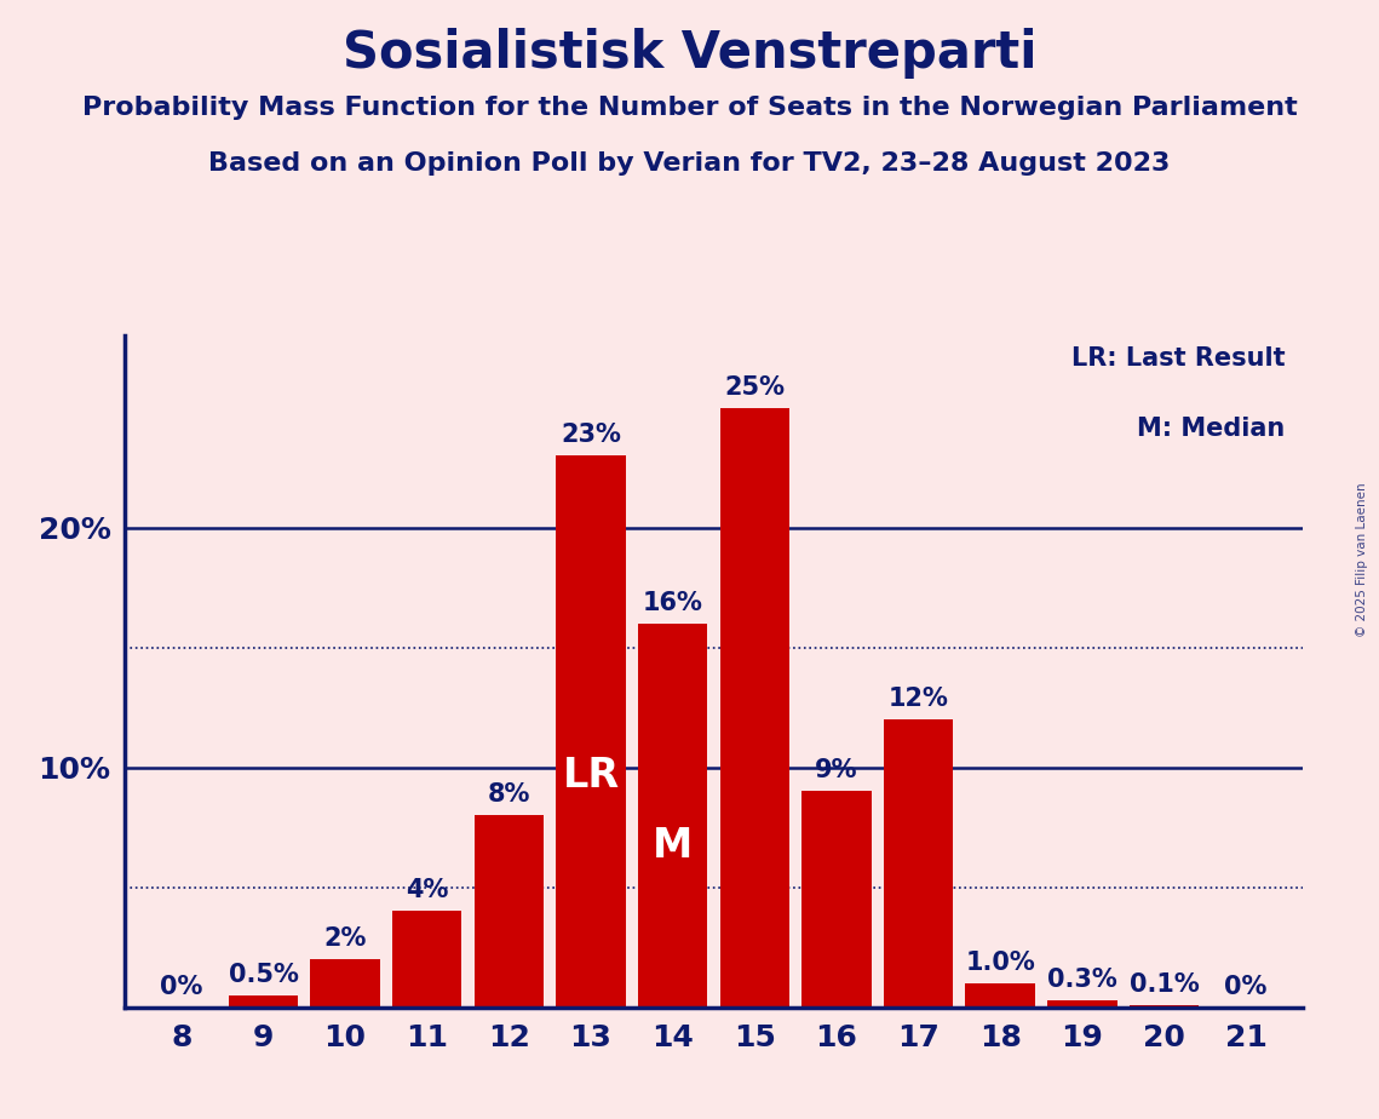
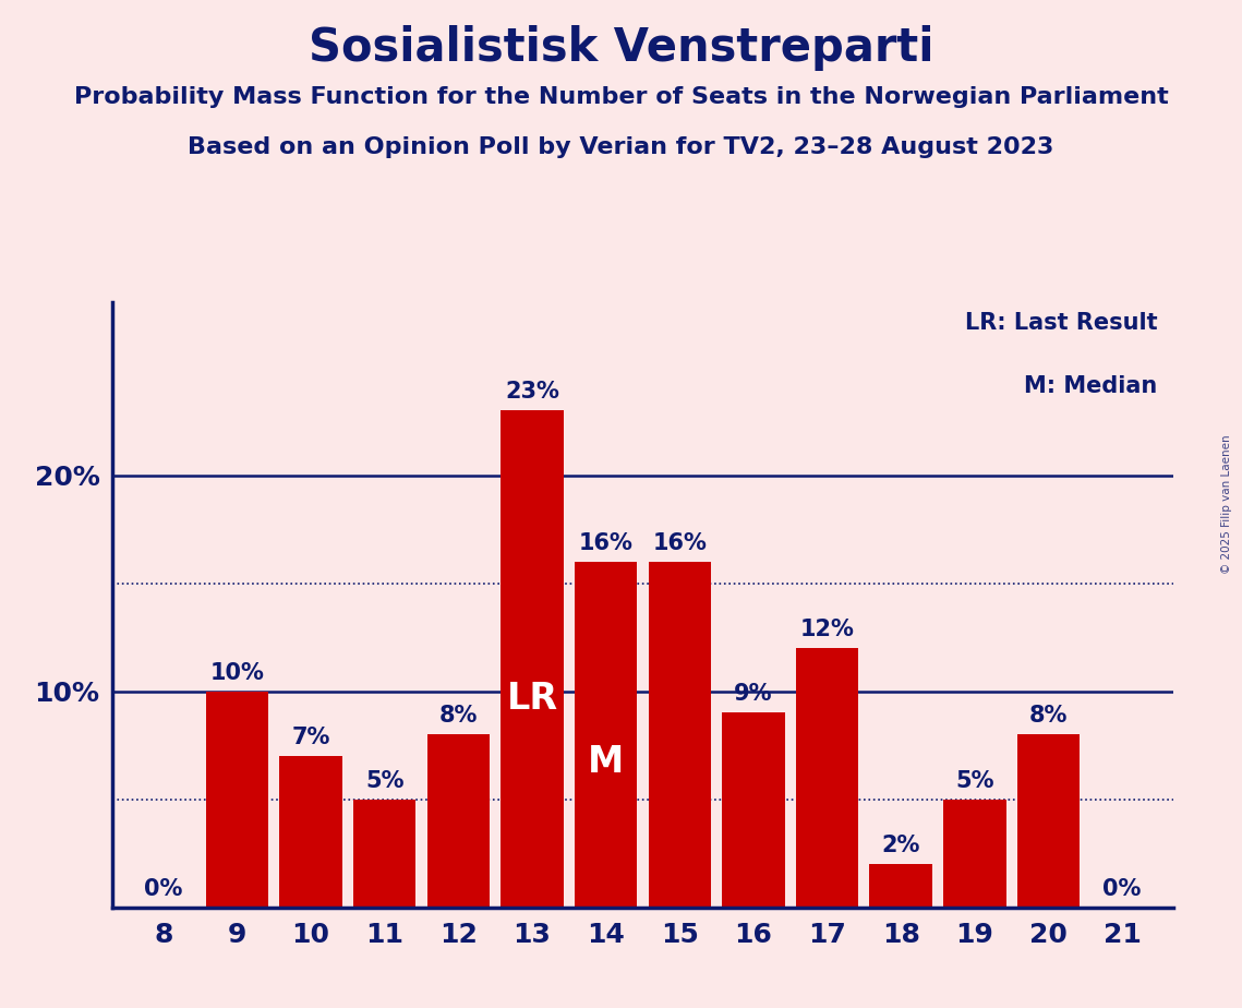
9: 0.5% -> 10%
10: 2% -> 7%
11: 4% -> 5%
15: 25% -> 16%
18: 1.0% -> 2%
19: 0.3% -> 5%
20: 0.1% -> 8%
